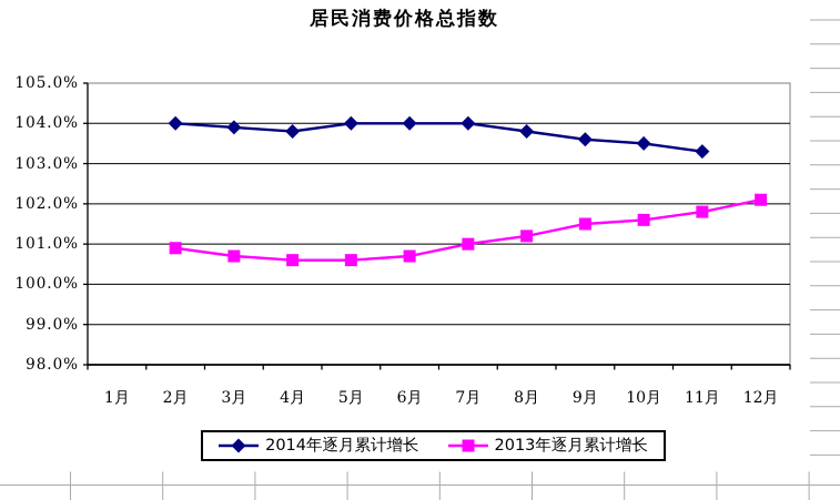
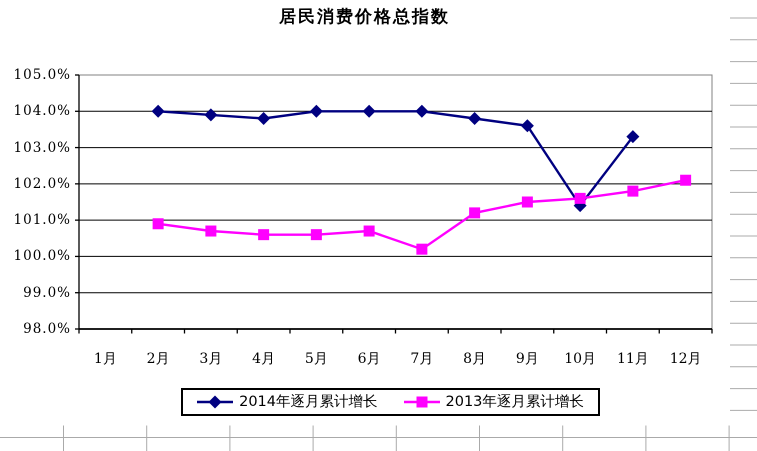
2013年逐月累计增长/7月: 101.0% -> 100.2%
2014年逐月累计增长/10月: 103.5% -> 101.4%
